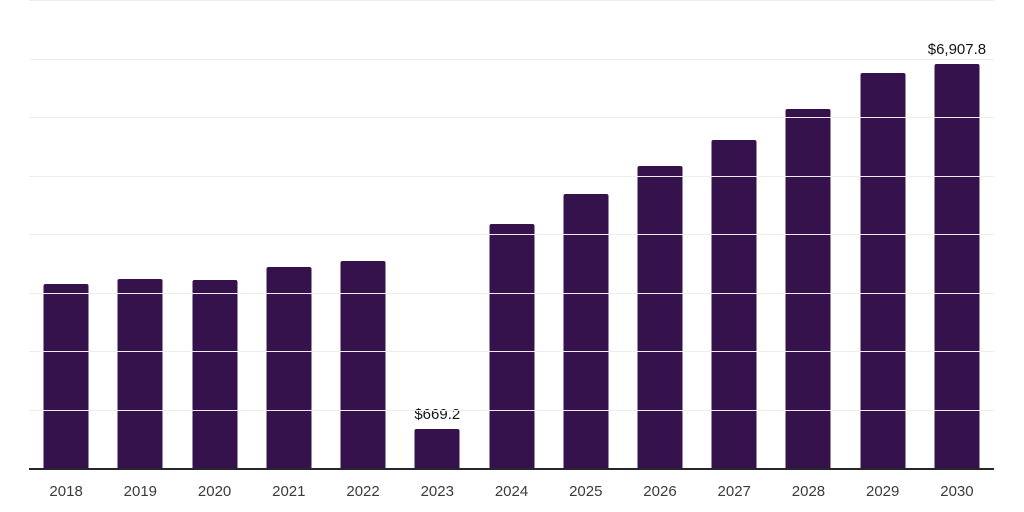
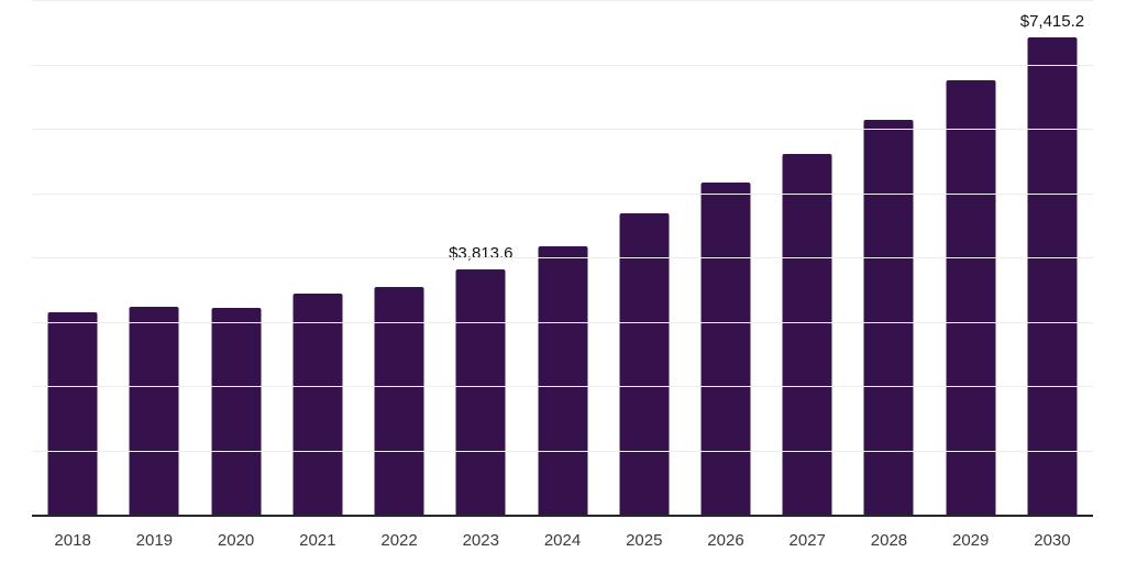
2023: $669.2 -> $3,813.6
2030: $6,907.8 -> $7,415.2
